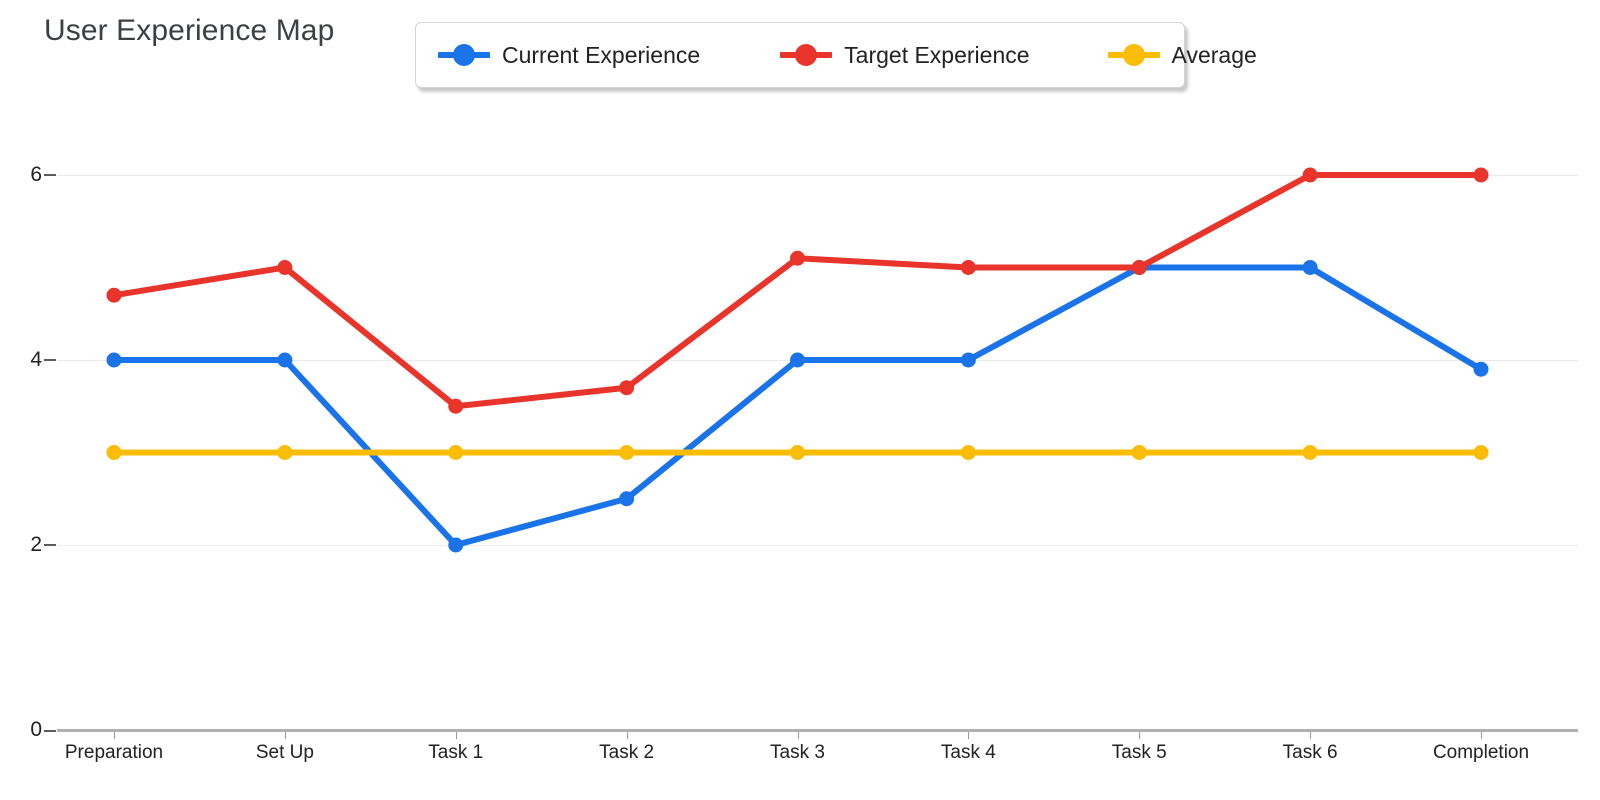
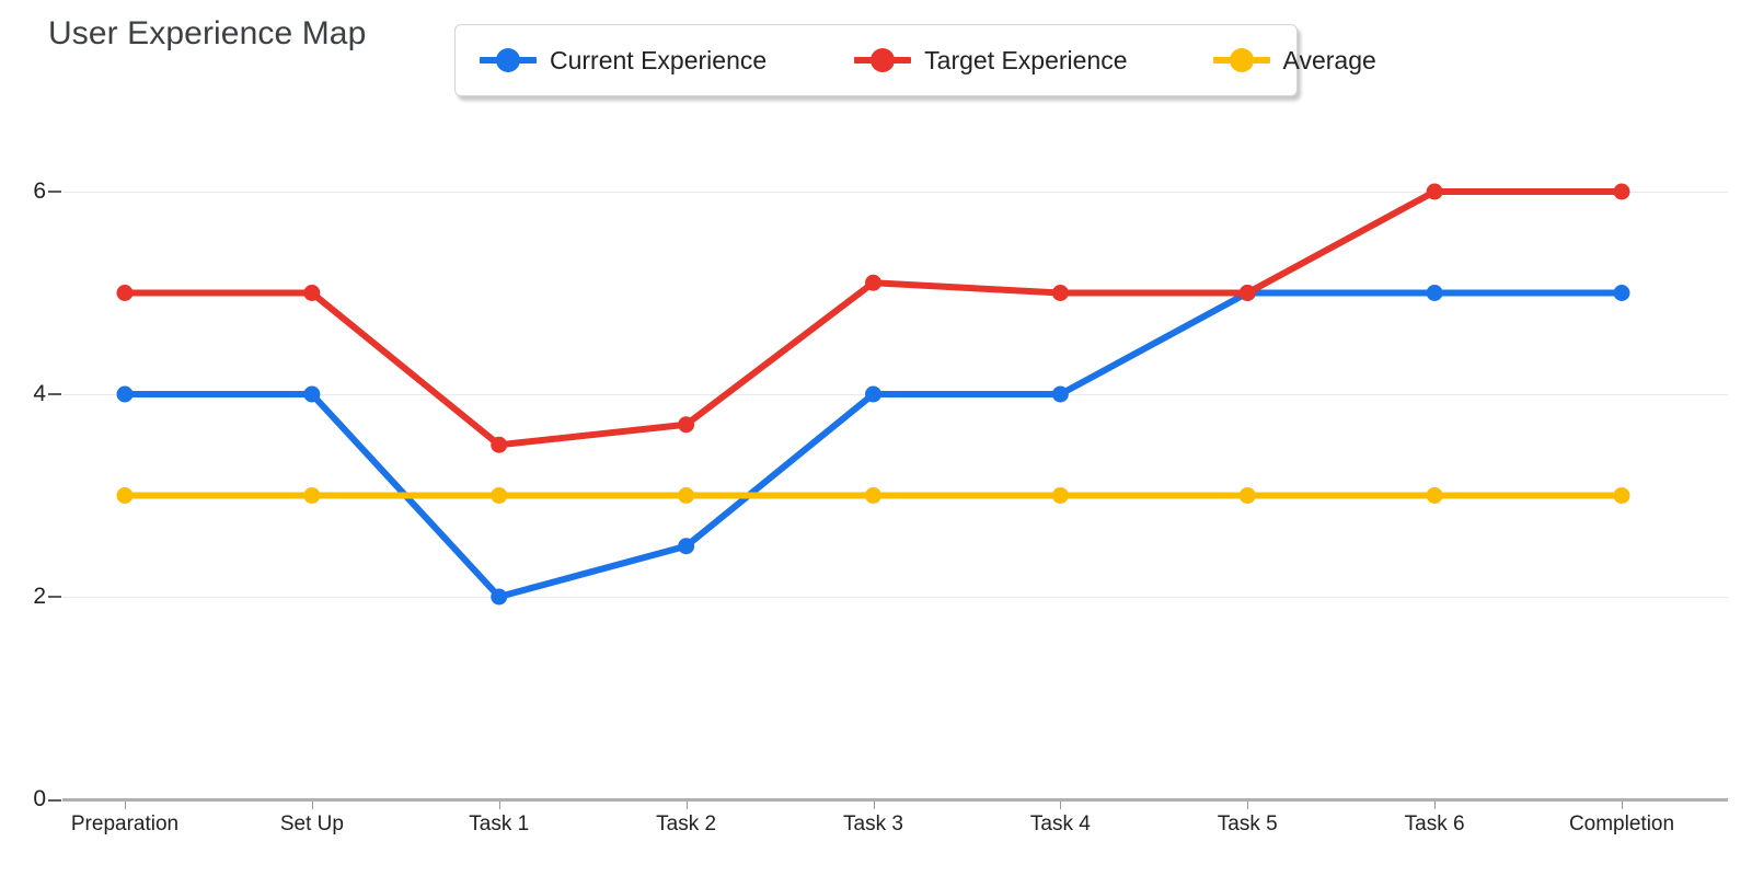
Target Experience/Preparation: 4.7 -> 5.0
Current Experience/Completion: 3.9 -> 5.0
